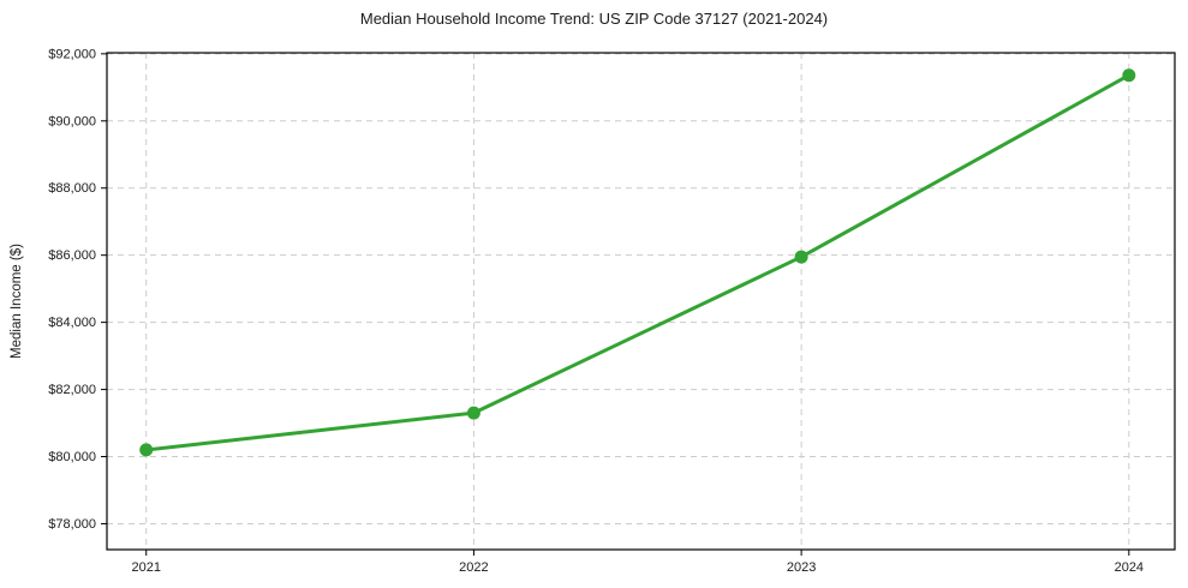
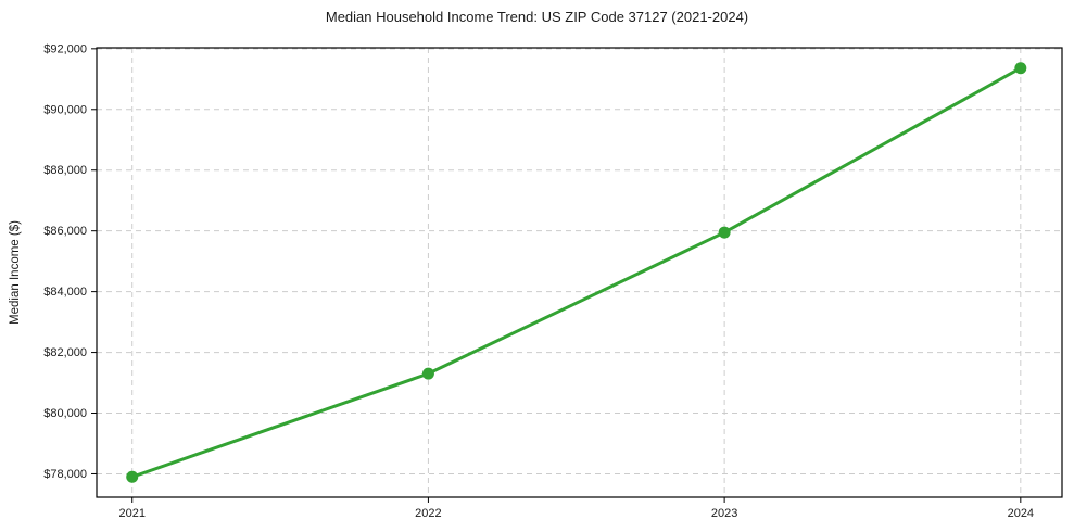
2021: $80200 -> $77900
